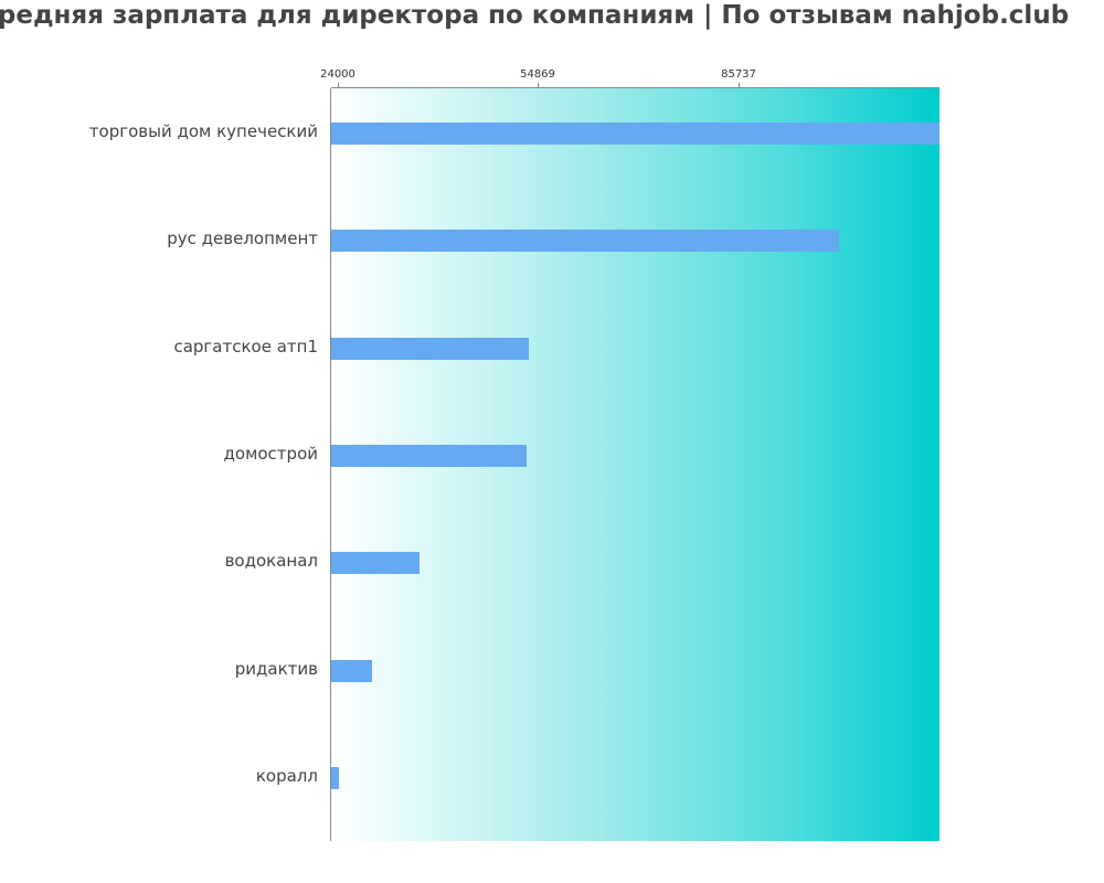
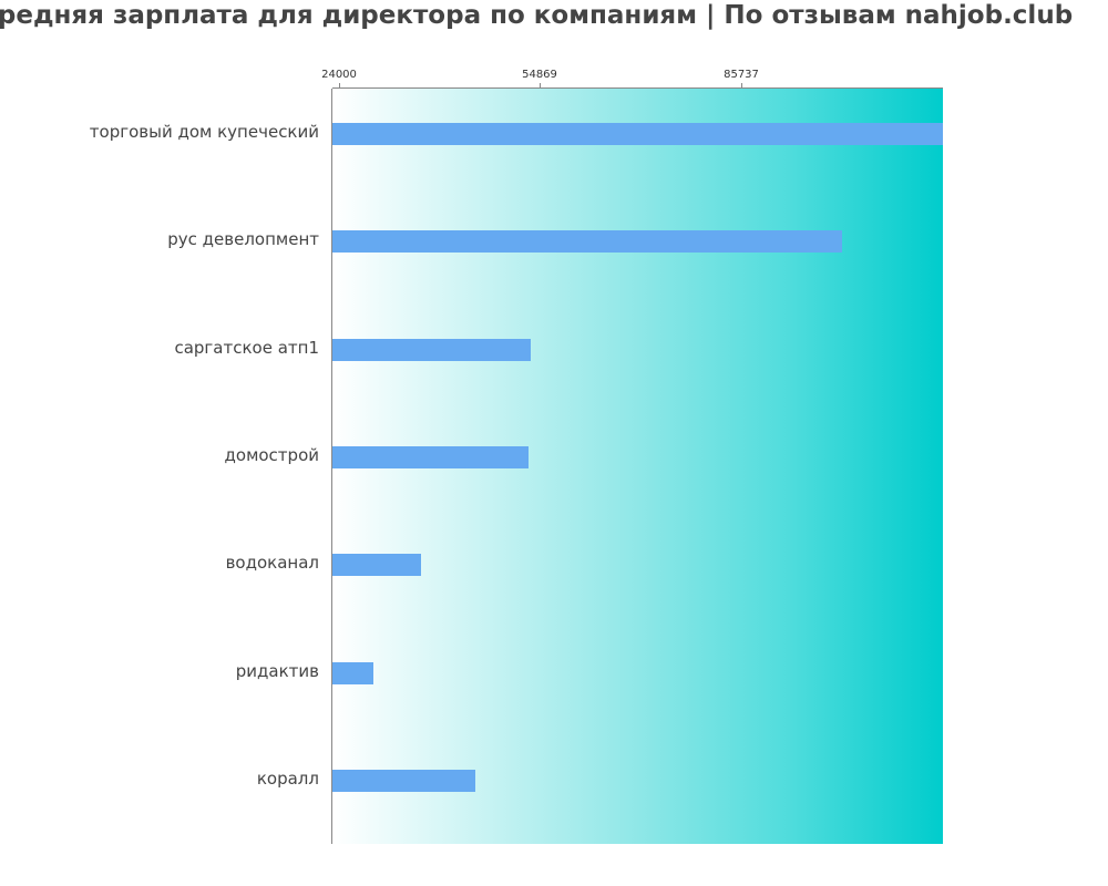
коралл: 24000 -> 45000
